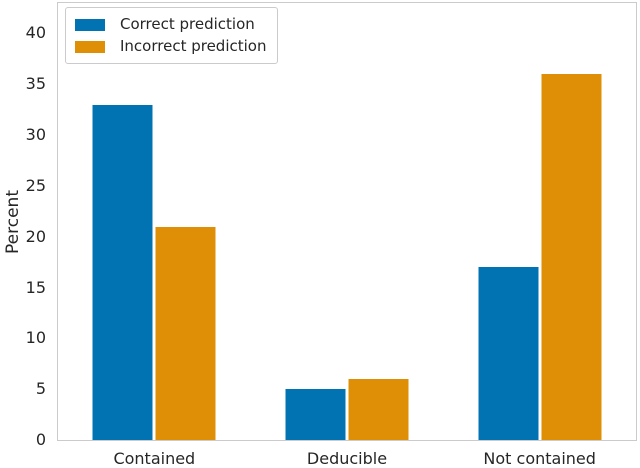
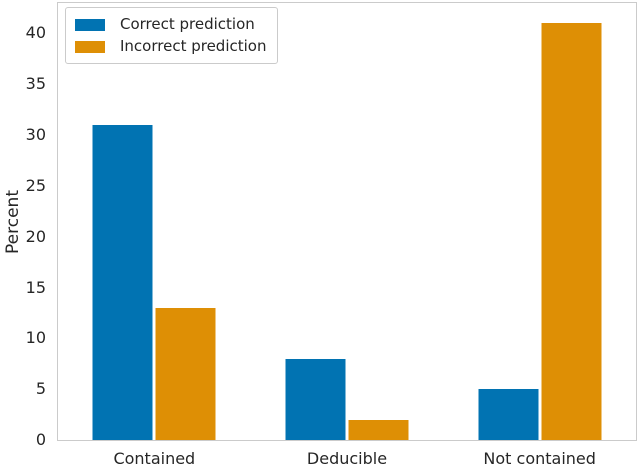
Correct prediction/Contained: 33 -> 31
Incorrect prediction/Contained: 21 -> 13
Correct prediction/Deducible: 5 -> 8
Incorrect prediction/Deducible: 6 -> 2
Correct prediction/Not contained: 17 -> 5
Incorrect prediction/Not contained: 36 -> 41
